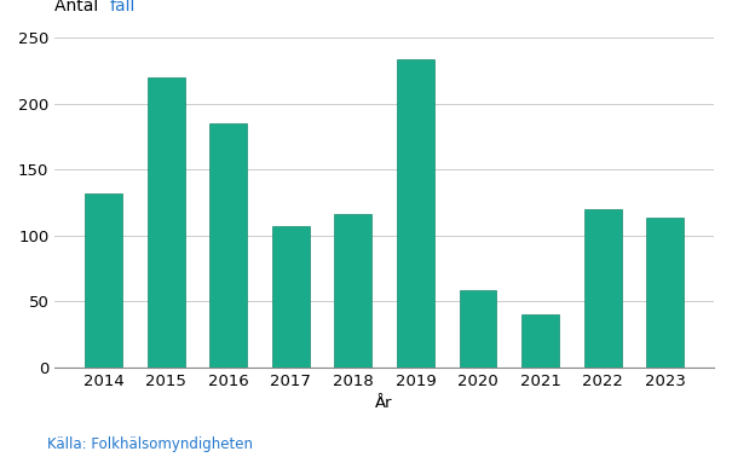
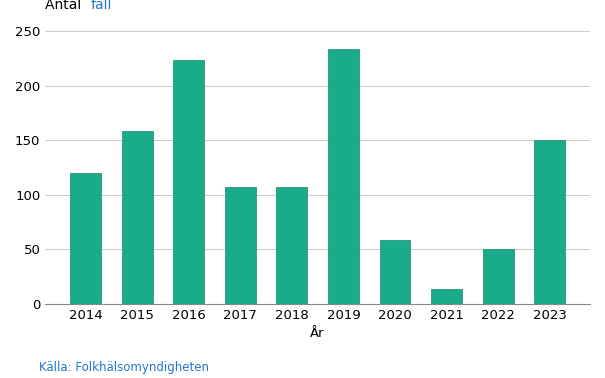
2014: 132 -> 120
2015: 220 -> 159
2016: 185 -> 224
2018: 116 -> 107
2021: 40 -> 14
2022: 120 -> 50
2023: 114 -> 150
